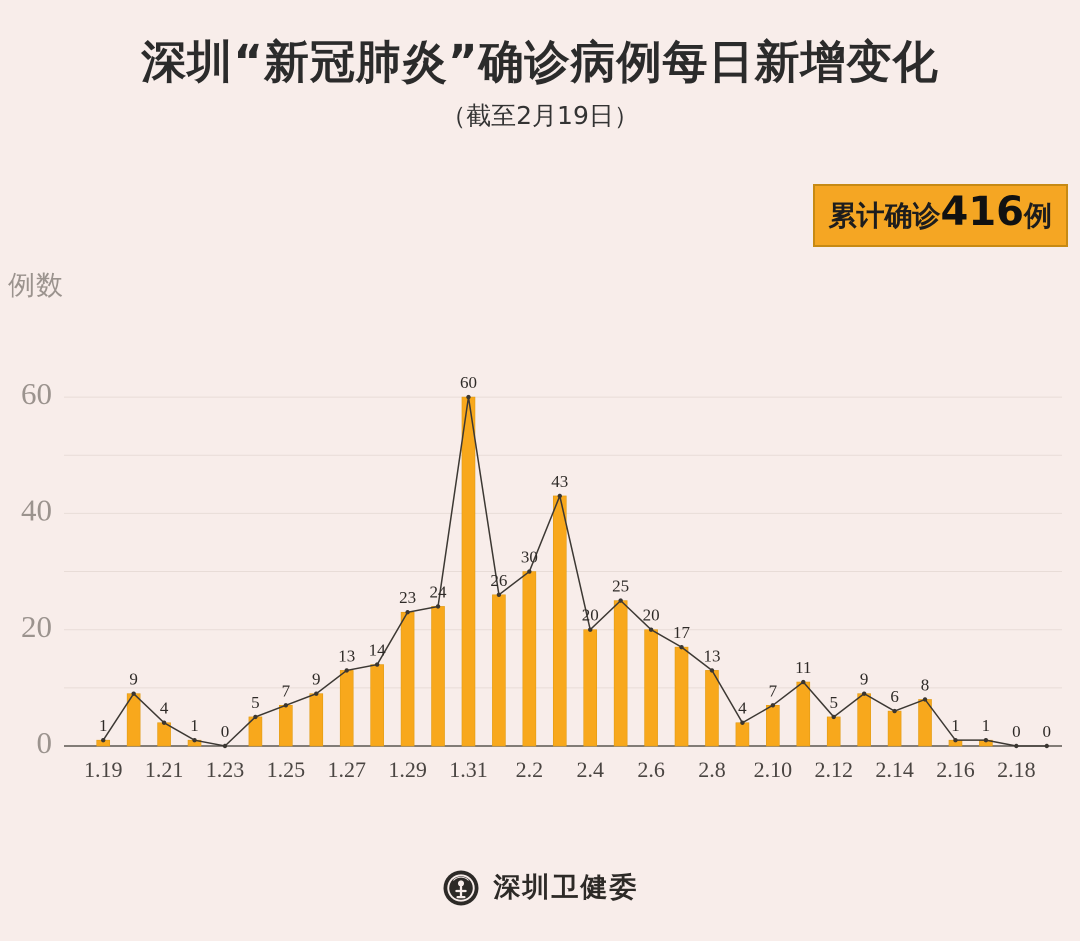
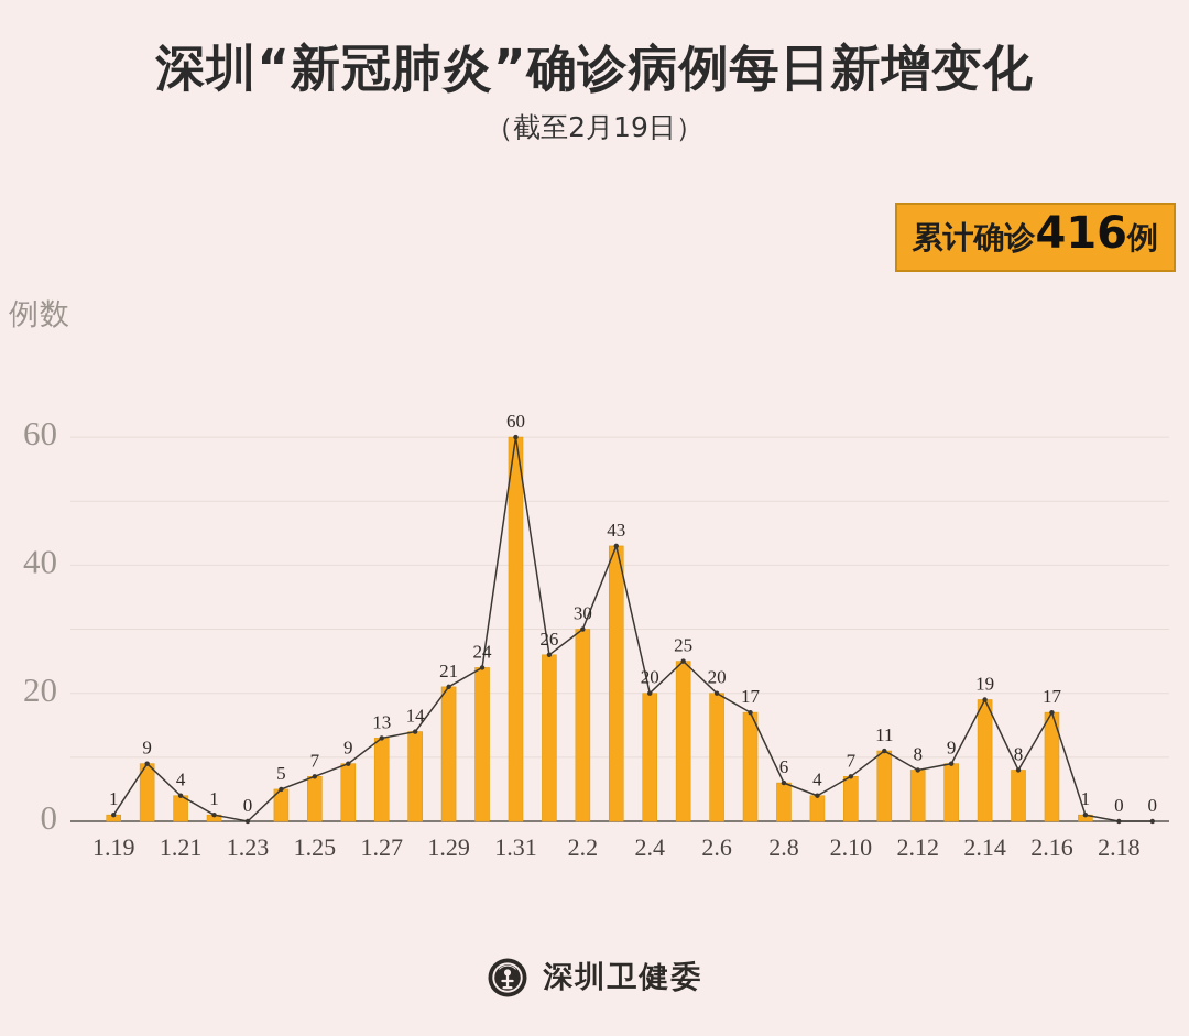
1.29: 23 -> 21
2.8: 13 -> 6
2.12: 5 -> 8
2.14: 6 -> 19
2.16: 1 -> 17
